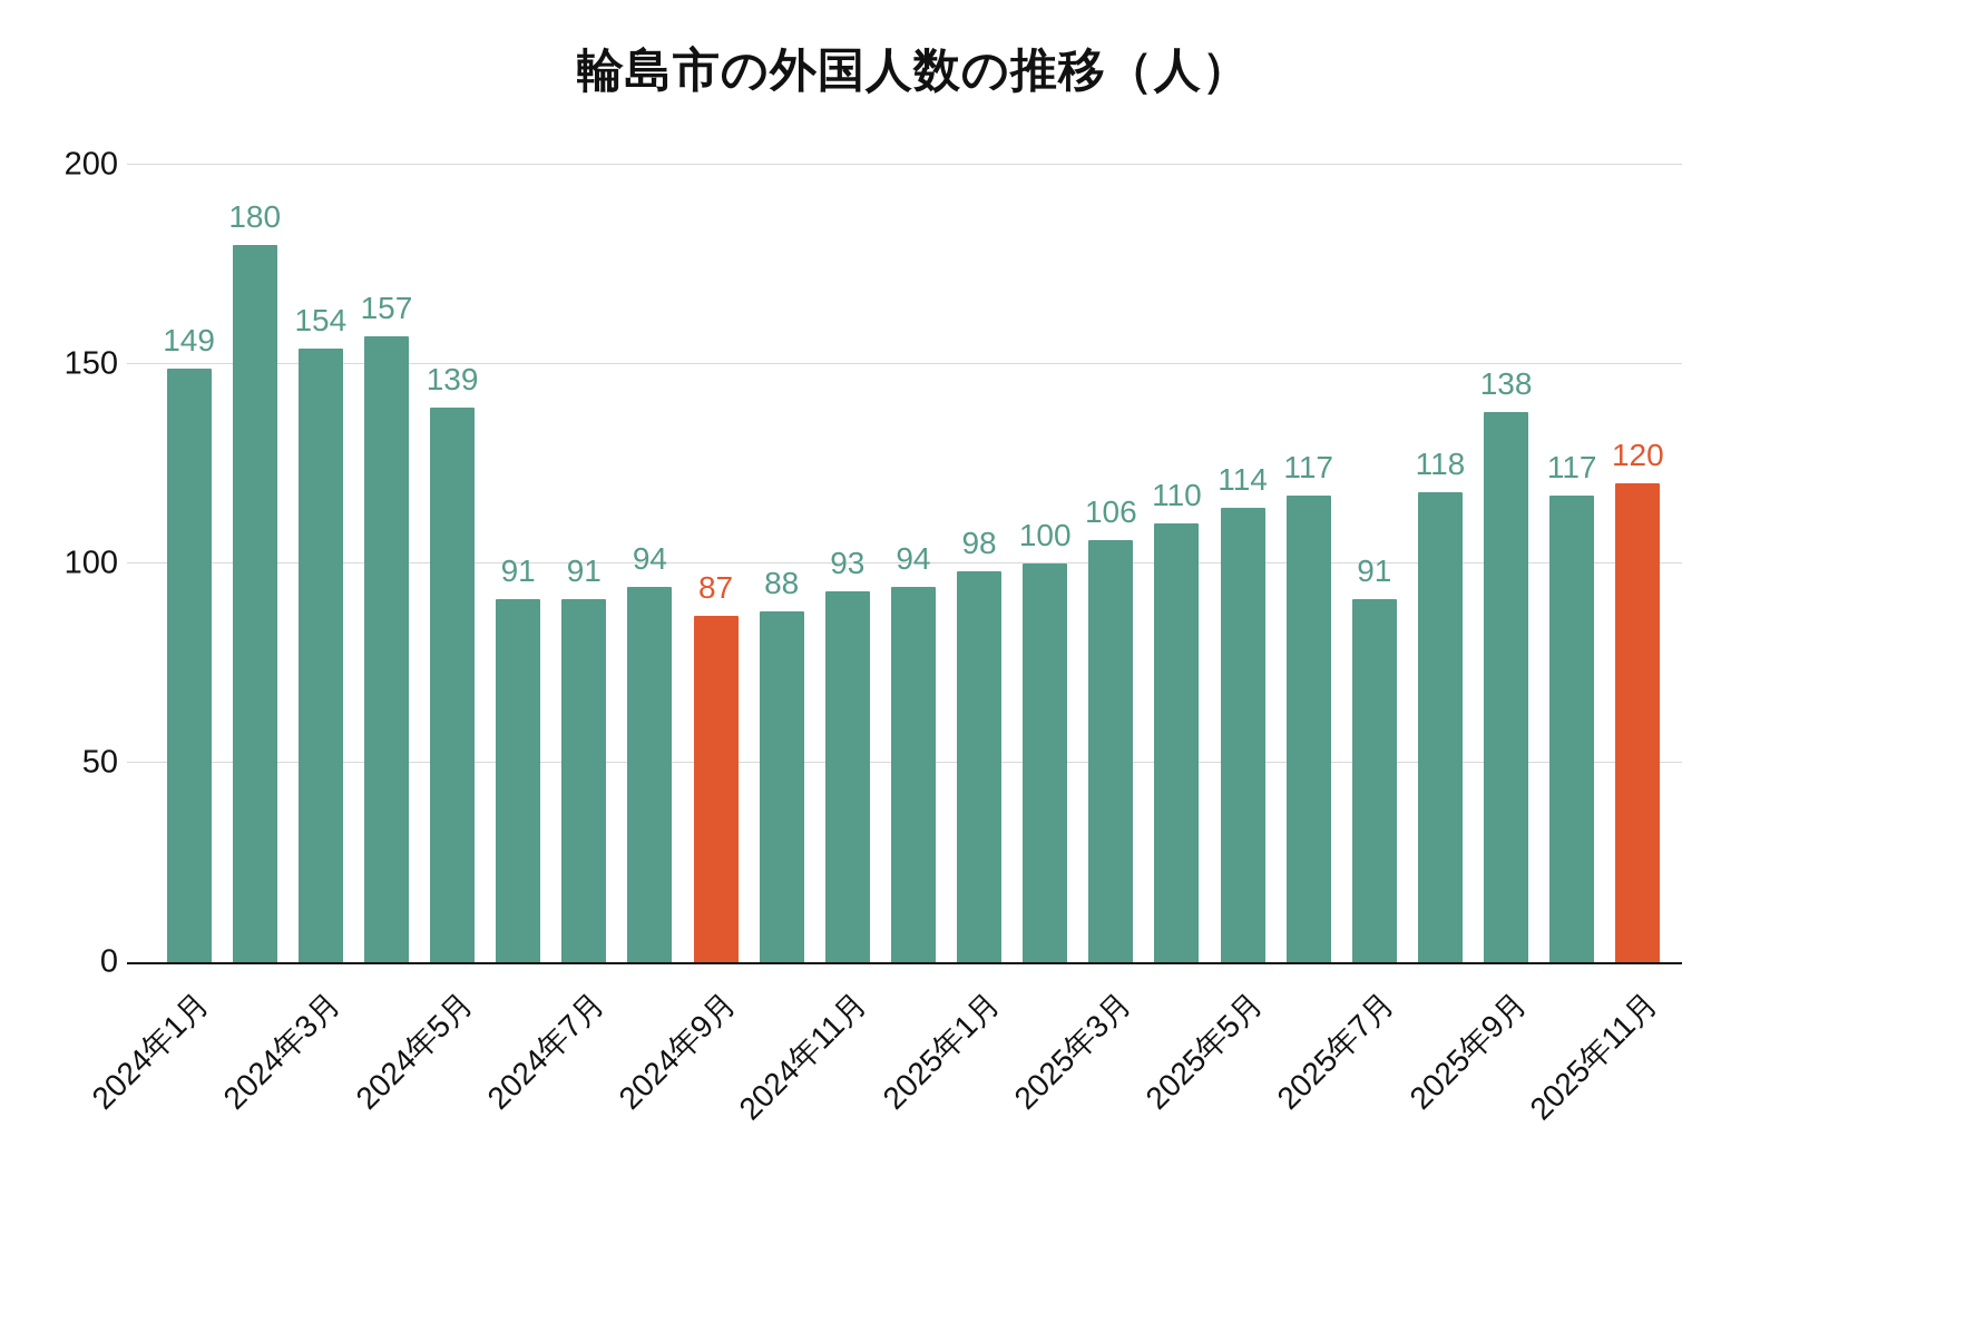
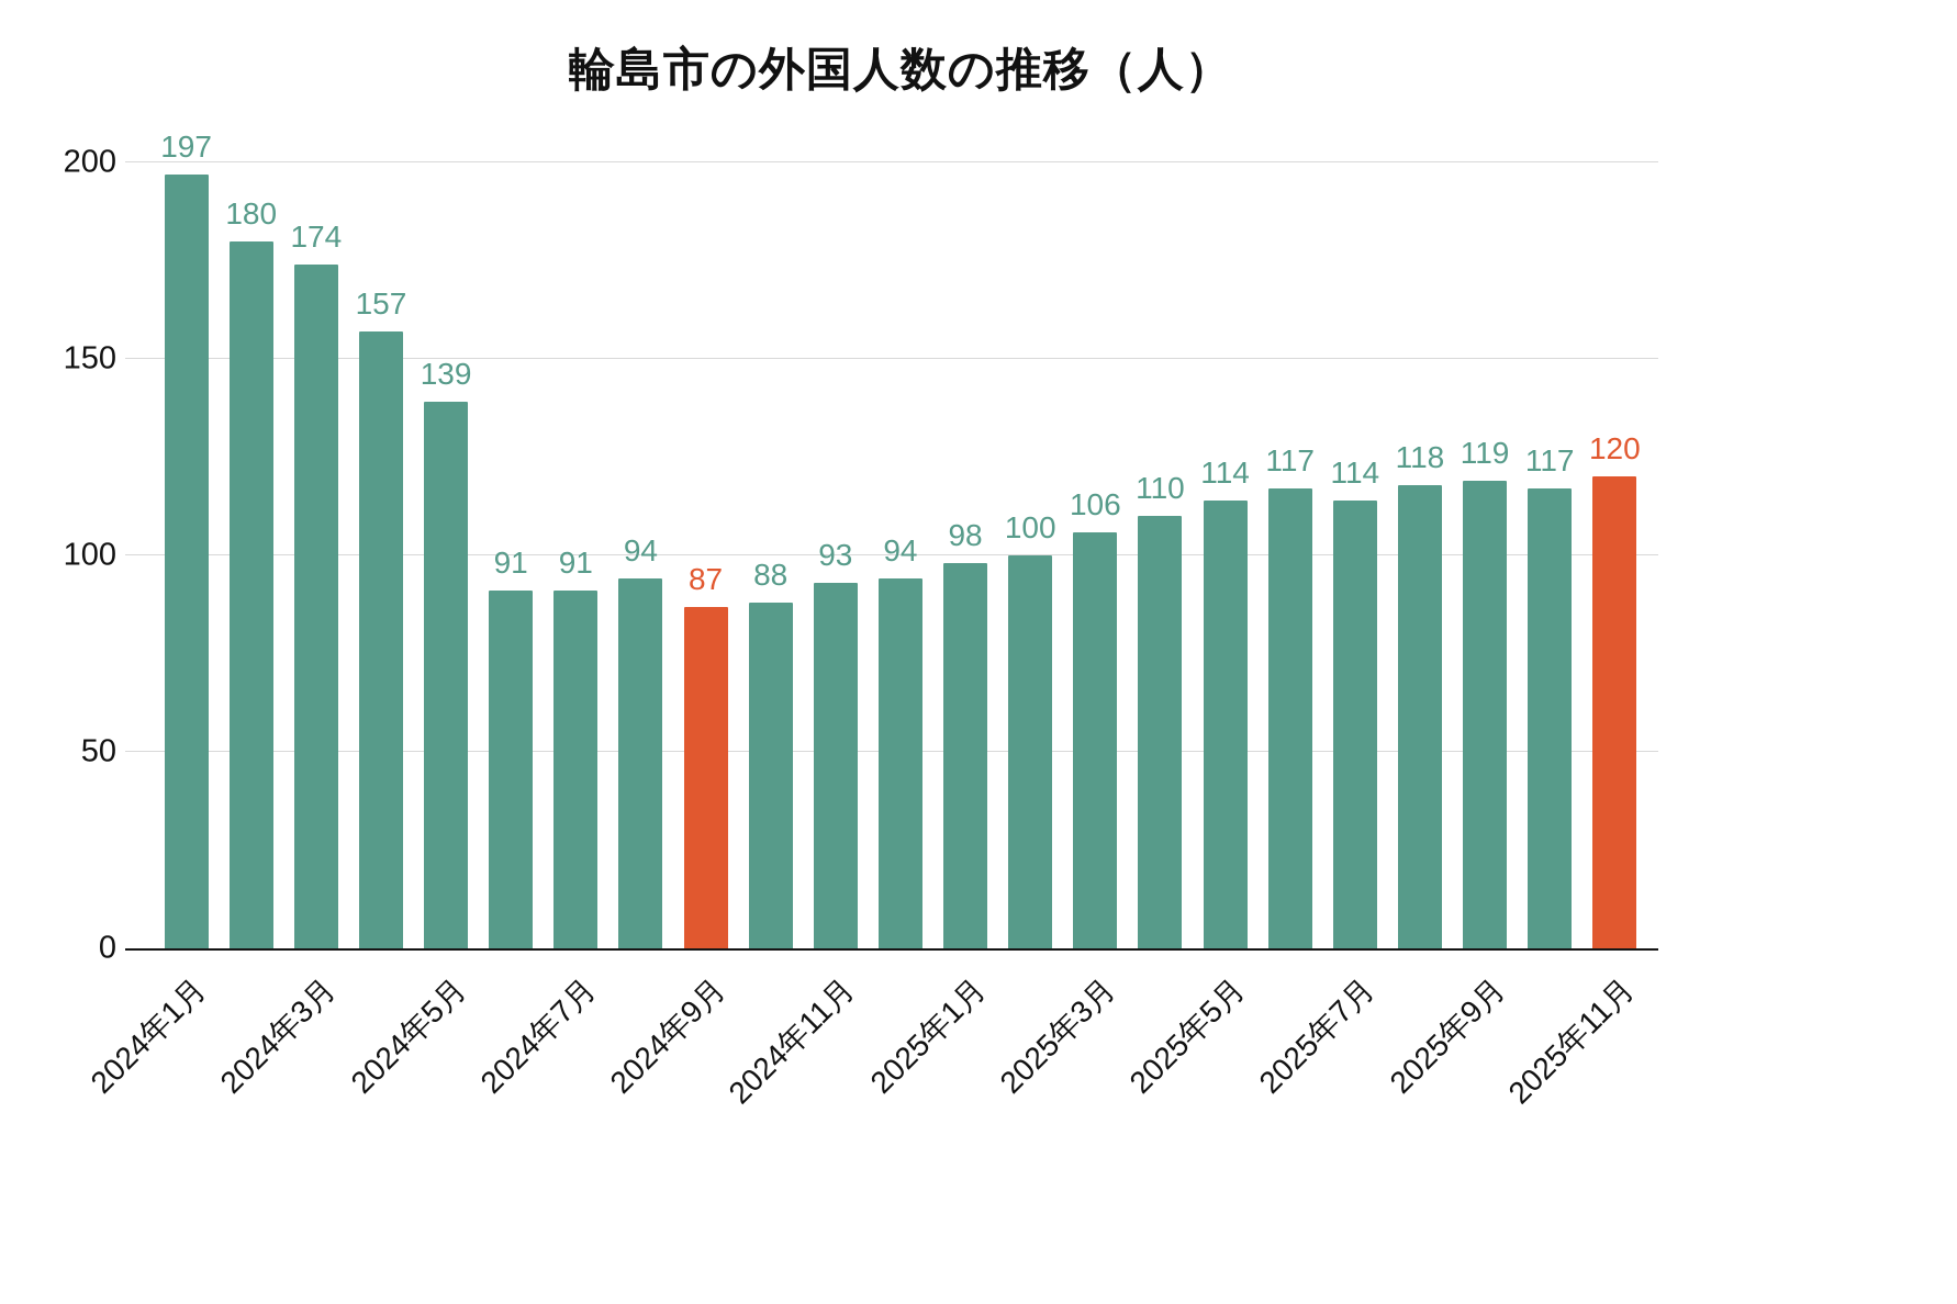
2024年1月: 149 -> 197
2024年3月: 154 -> 174
2025年7月: 91 -> 114
2025年9月: 138 -> 119
